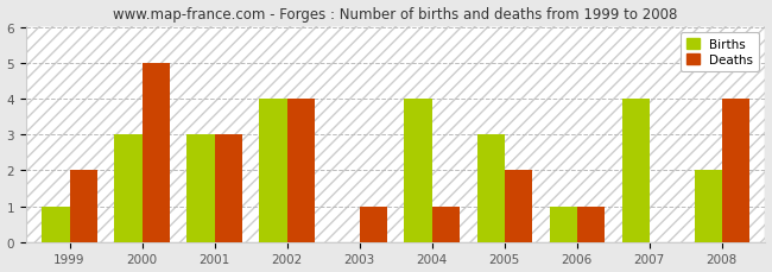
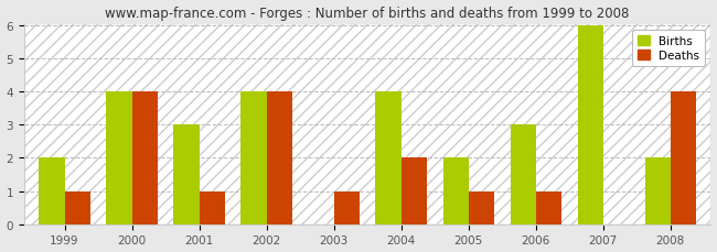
Births/1999: 1 -> 2
Deaths/1999: 2 -> 1
Births/2000: 3 -> 4
Deaths/2000: 5 -> 4
Deaths/2001: 3 -> 1
Deaths/2004: 1 -> 2
Births/2005: 3 -> 2
Deaths/2005: 2 -> 1
Births/2006: 1 -> 3
Births/2007: 4 -> 6
